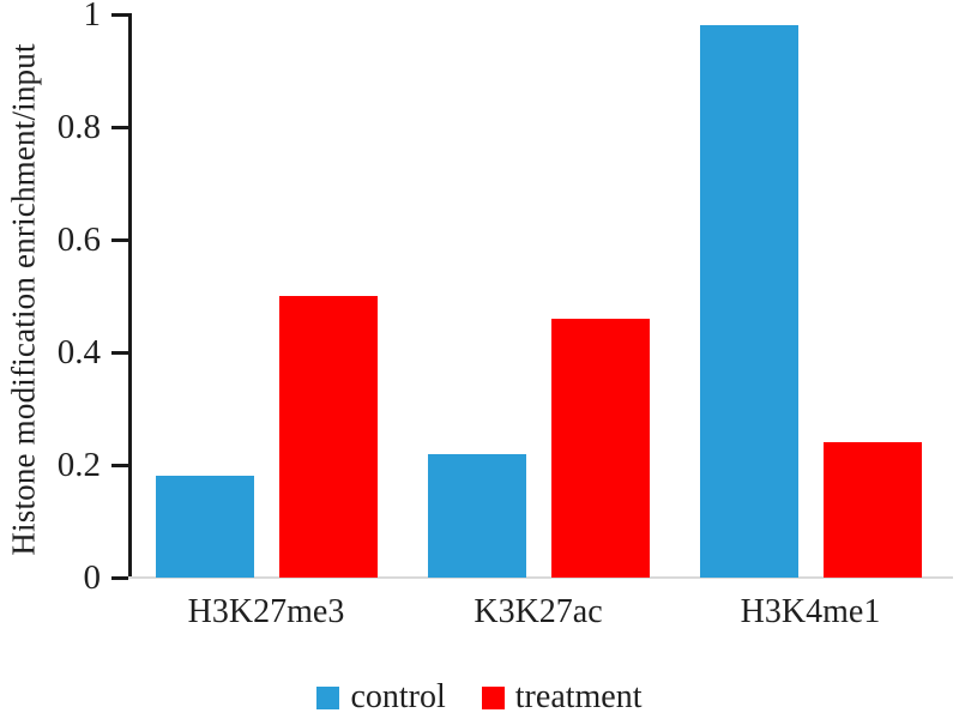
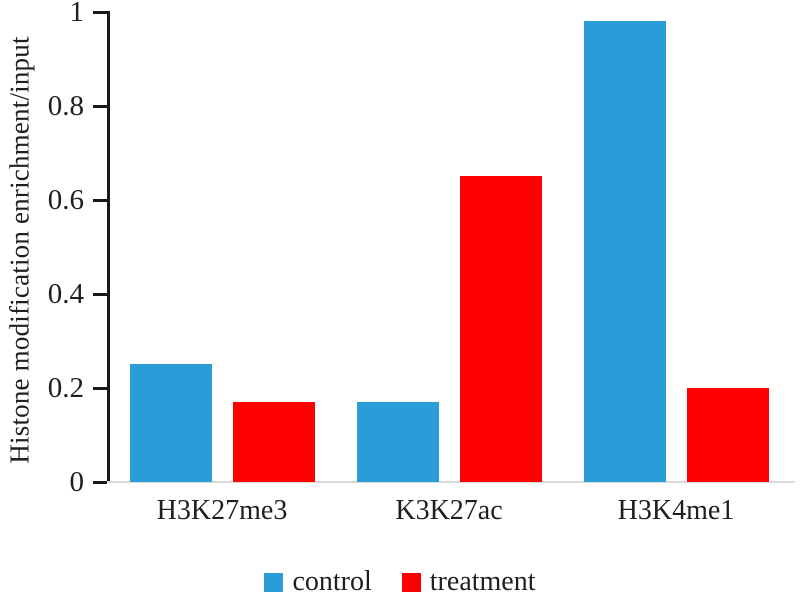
control/H3K27me3: 0.18 -> 0.25
treatment/H3K27me3: 0.50 -> 0.17
control/K3K27ac: 0.22 -> 0.17
treatment/K3K27ac: 0.46 -> 0.65
treatment/H3K4me1: 0.24 -> 0.20
